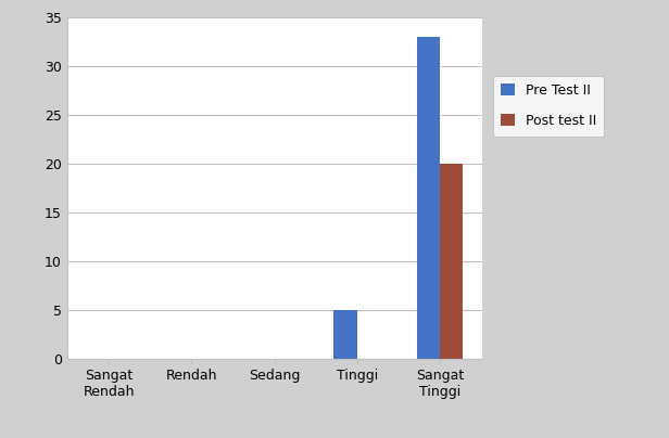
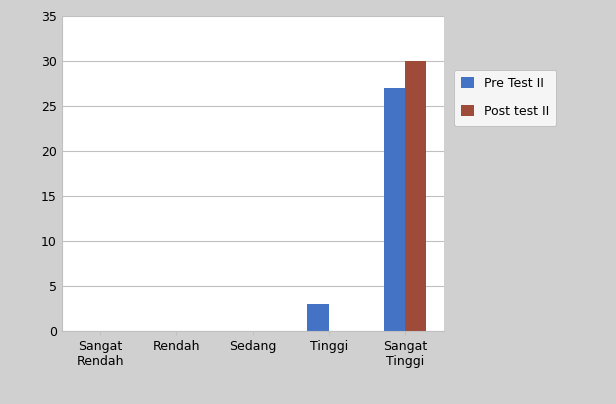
Pre Test II/Tinggi: 5 -> 3
Pre Test II/Sangat Tinggi: 33 -> 27
Post test II/Sangat Tinggi: 20 -> 30
